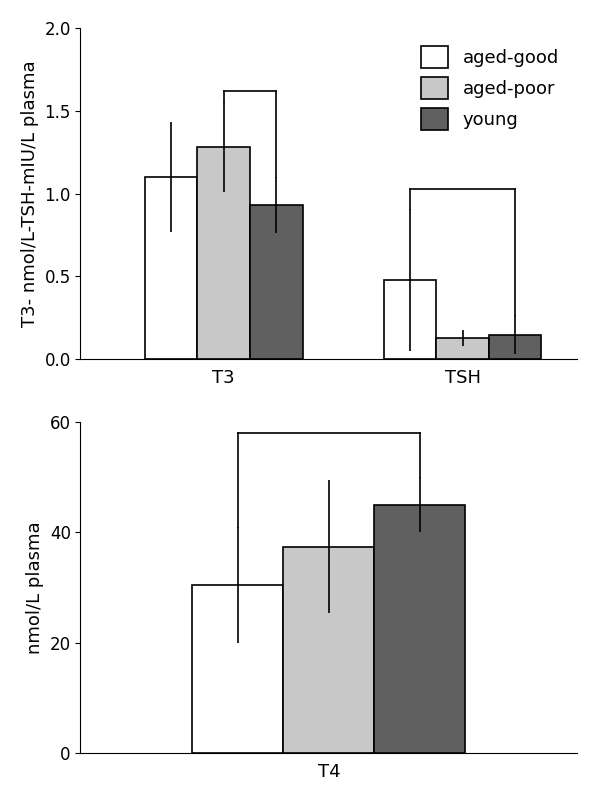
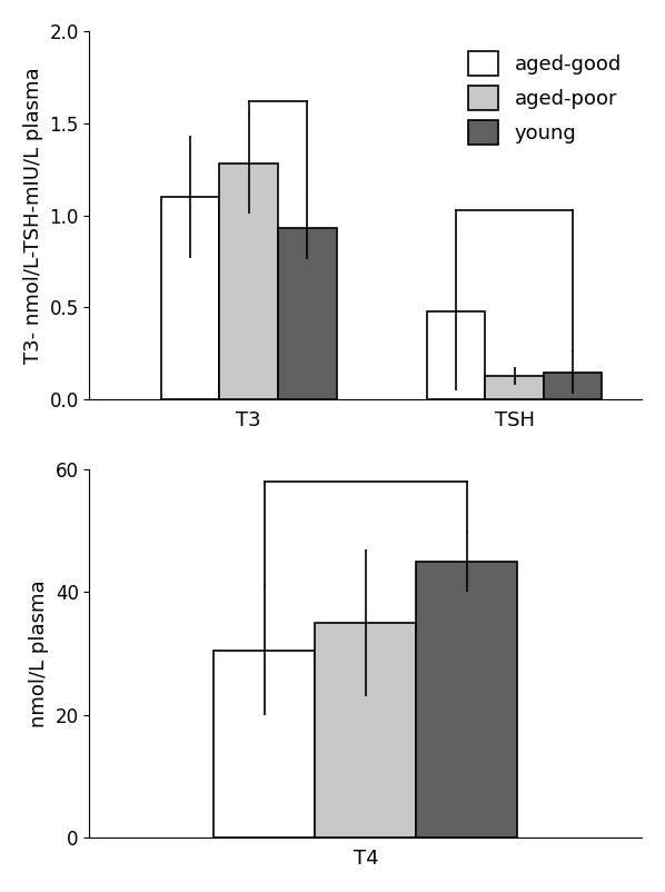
T4: 37.4 -> 35.0
